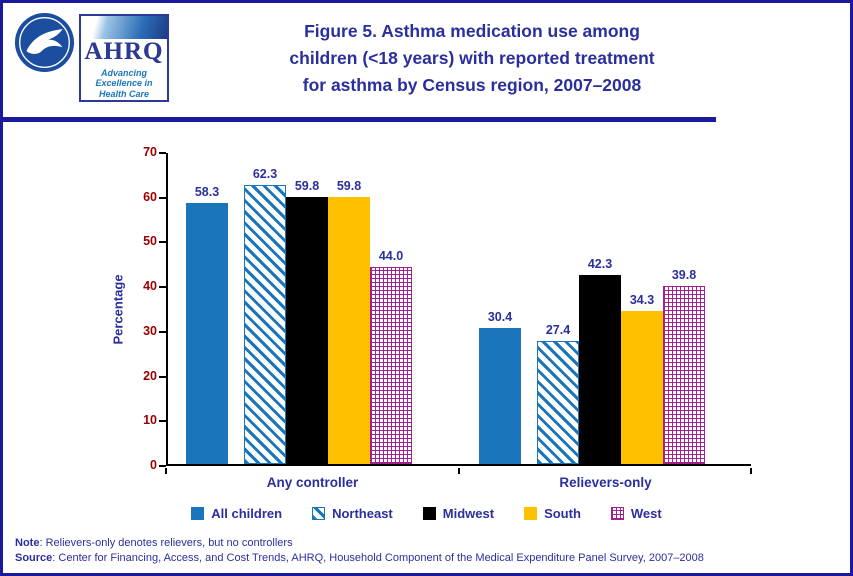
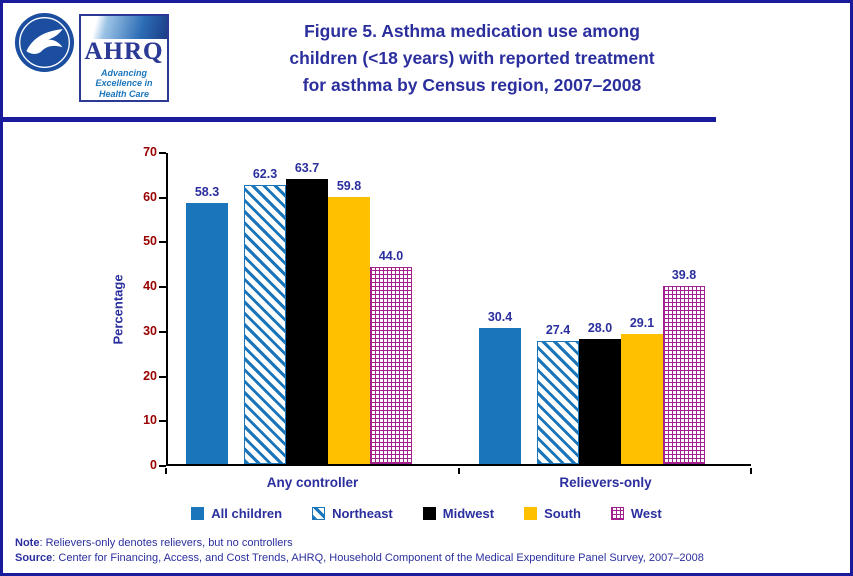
Midwest/Any controller: 59.8 -> 63.7
Midwest/Relievers-only: 42.3 -> 28.0
South/Relievers-only: 34.3 -> 29.1
